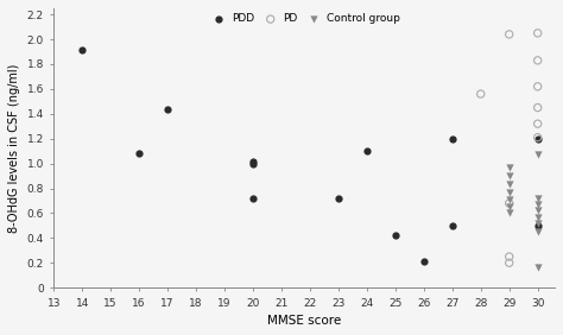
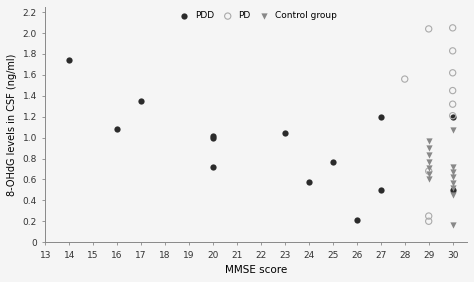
PDD/14: 1.91 -> 1.74
PDD/17: 1.44 -> 1.35
PDD/23: 0.72 -> 1.04
PDD/24: 1.10 -> 0.58
PDD/25: 0.42 -> 0.77
